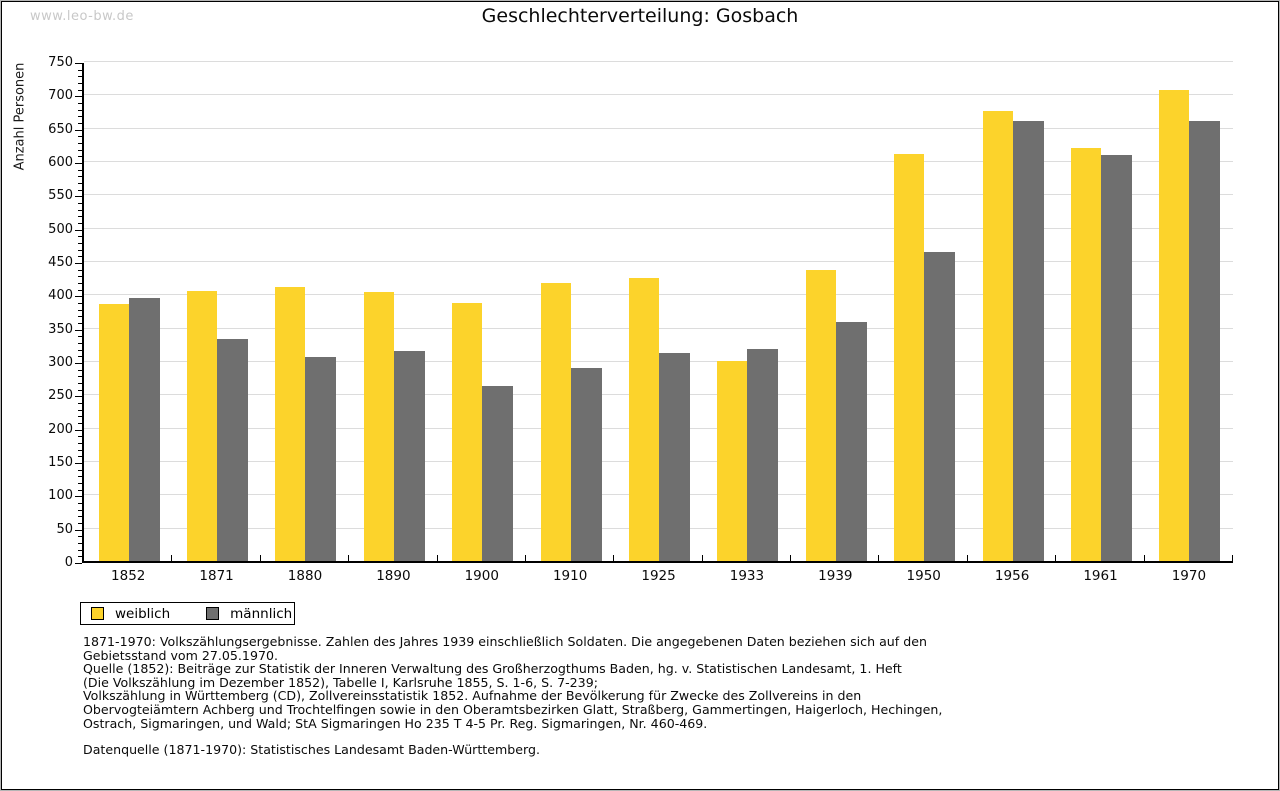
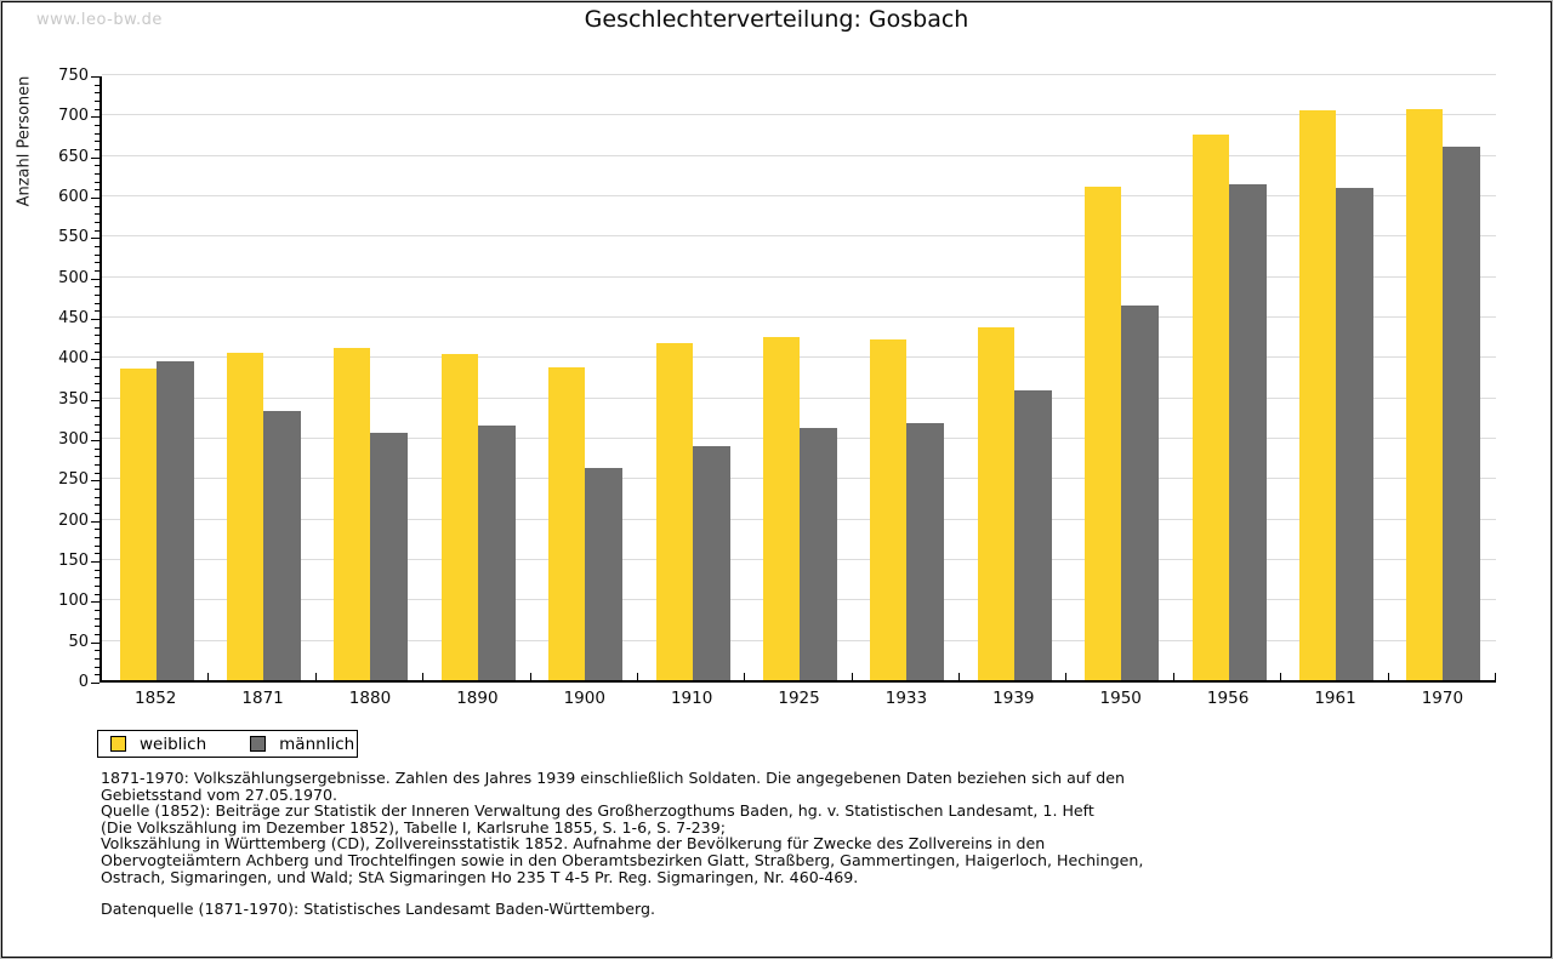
weiblich/1933: 300 -> 420
männlich/1956: 660 -> 610
weiblich/1961: 620 -> 700
